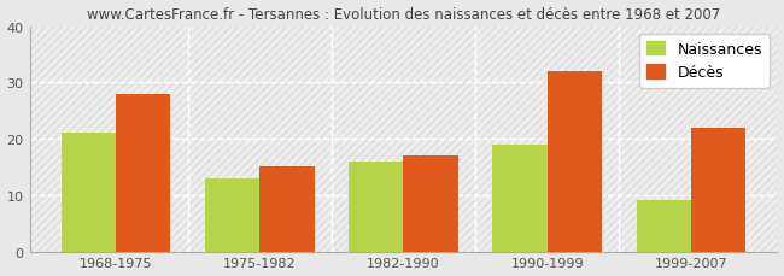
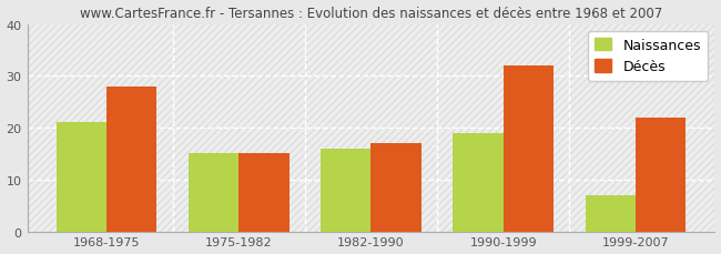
Naissances/1975-1982: 13 -> 15
Naissances/1999-2007: 9 -> 7
